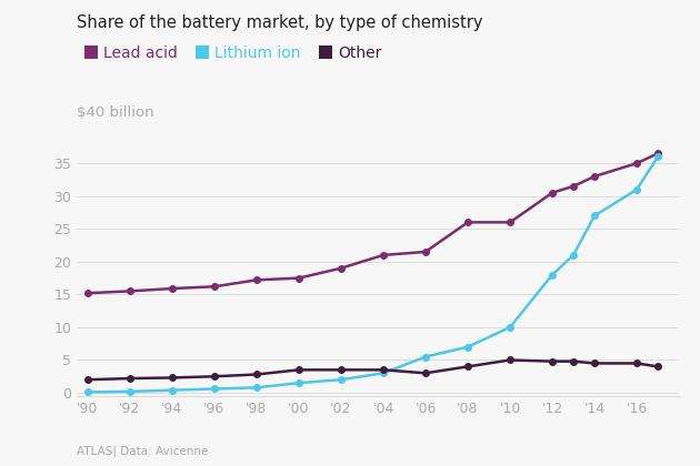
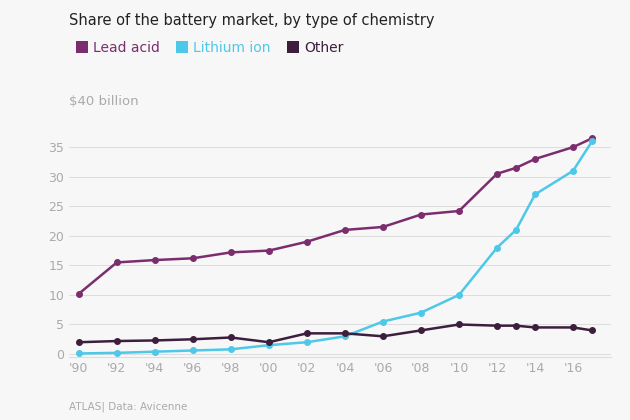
Lead acid/'90: 15.2 -> 10.2
Other/'00: 3.5 -> 2.0
Lead acid/'08: 26.0 -> 23.6
Lead acid/'10: 26.0 -> 24.2
